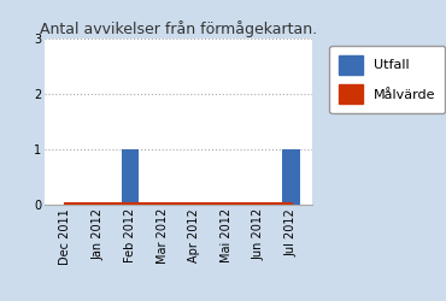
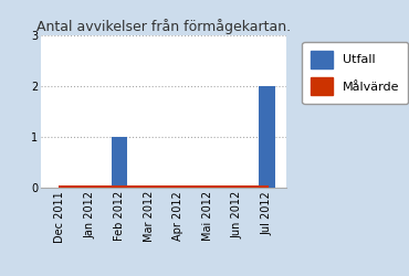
Utfall/Jul 2012: 1 -> 2
